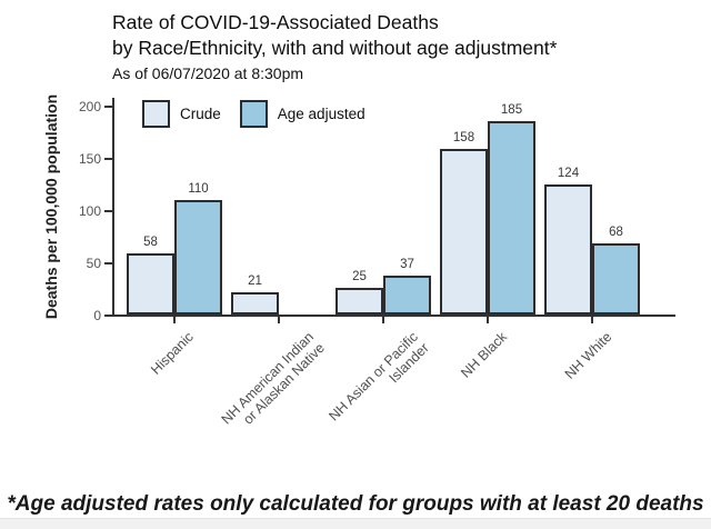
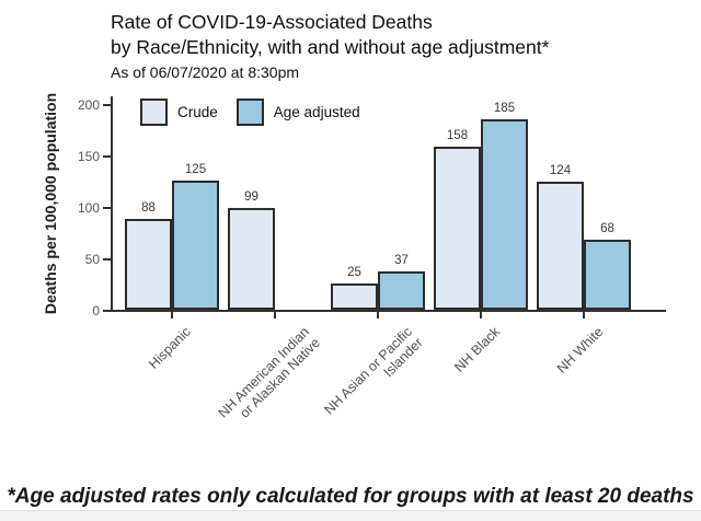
Crude/Hispanic: 58 -> 88
Age adjusted/Hispanic: 110 -> 125
Crude/NH American Indian or Alaskan Native: 21 -> 99
